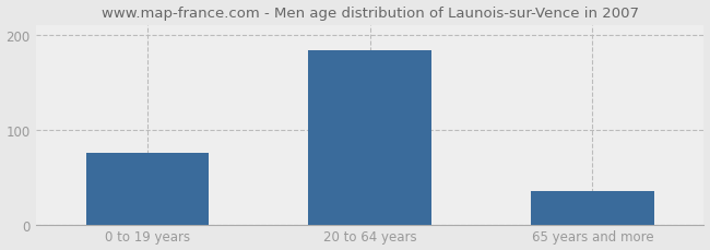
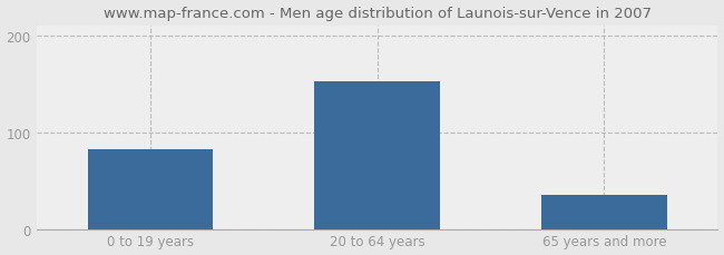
0 to 19 years: 75 -> 82
20 to 64 years: 183 -> 152
